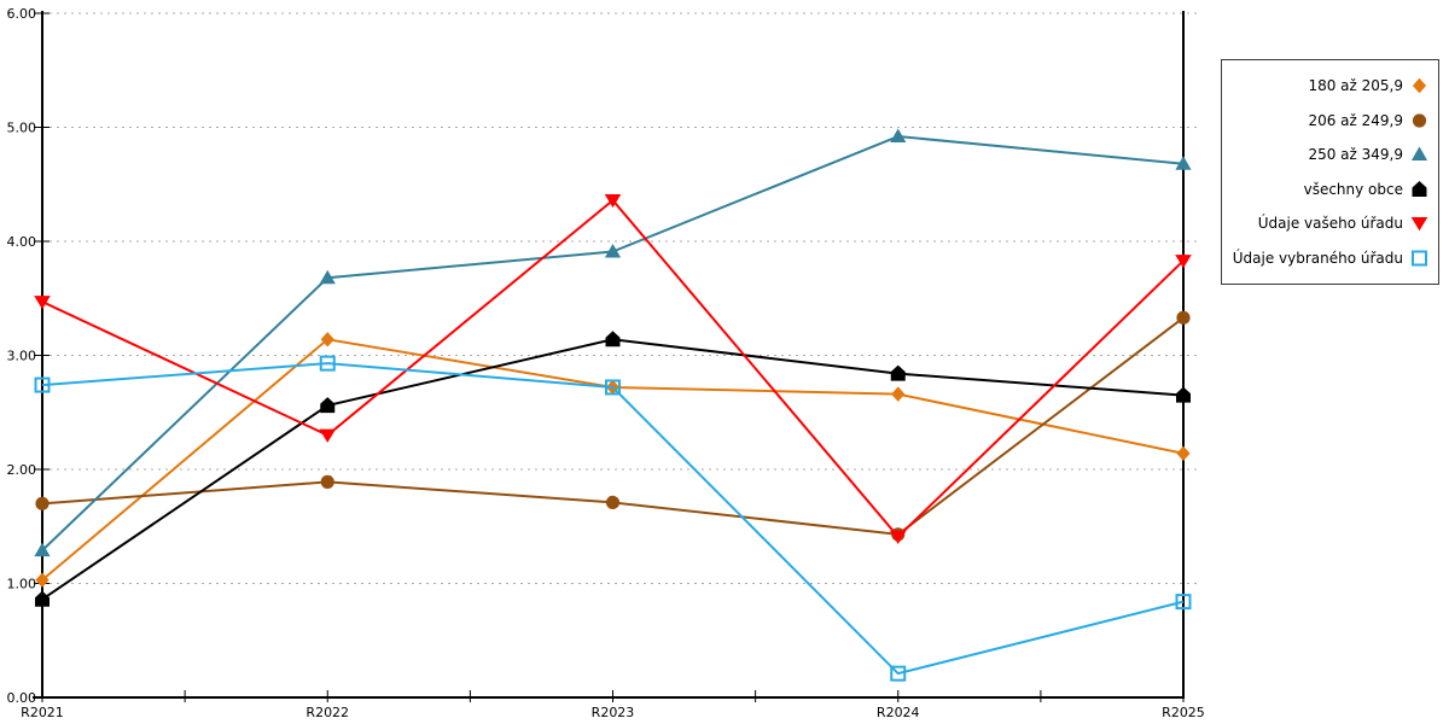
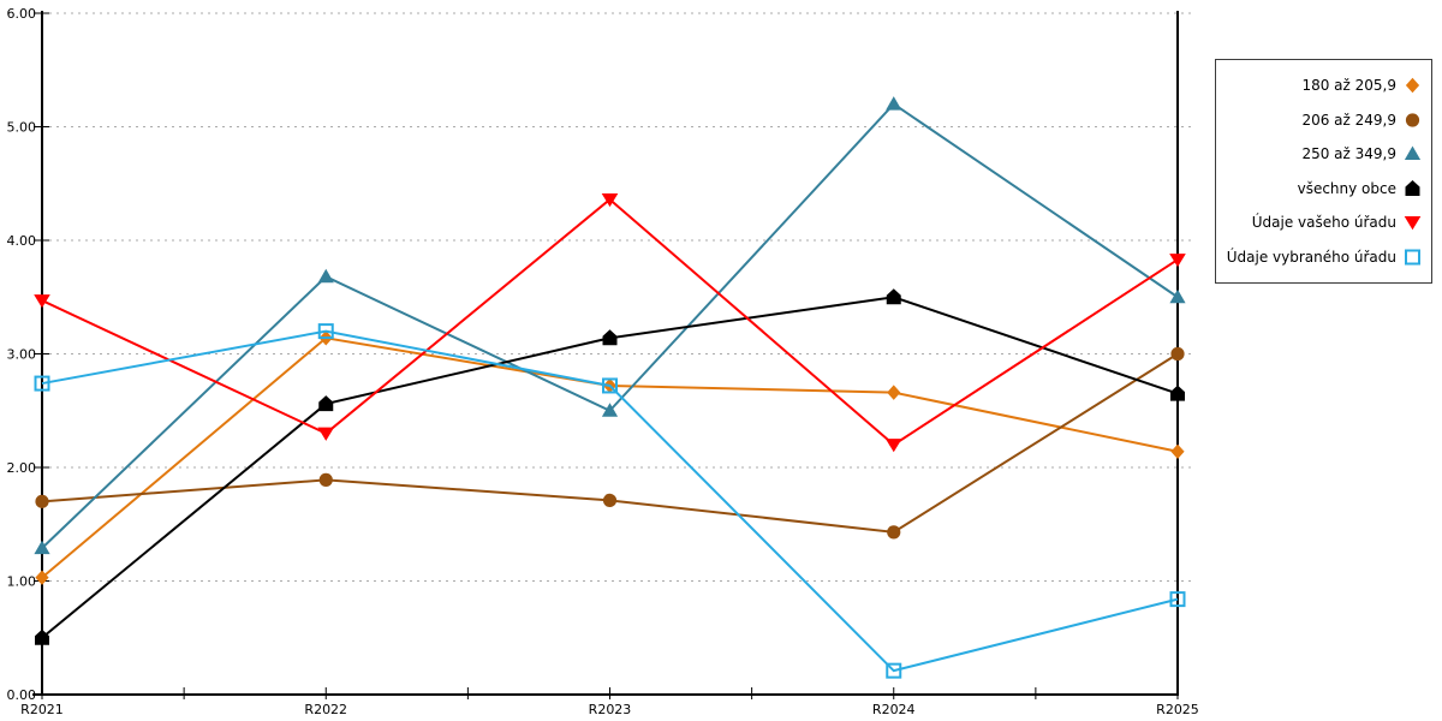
všechny obce/R2021: 0.9 -> 0.5
Údaje vybraného úřadu/R2022: 2.9 -> 3.2
250 až 349,9/R2023: 3.9 -> 2.5
250 až 349,9/R2024: 4.9 -> 5.2
všechny obce/R2024: 2.8 -> 3.5
Údaje vašeho úřadu/R2024: 1.4 -> 2.2
206 až 249,9/R2025: 3.3 -> 3.0
250 až 349,9/R2025: 4.7 -> 3.5
